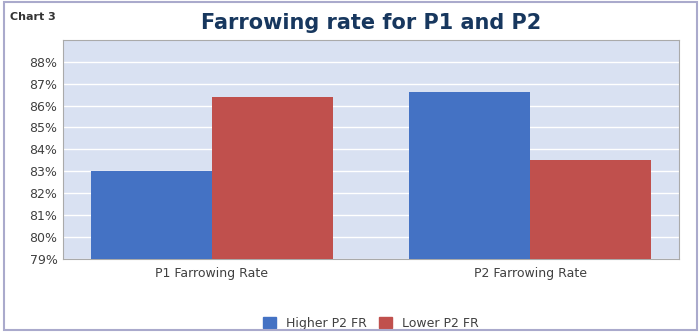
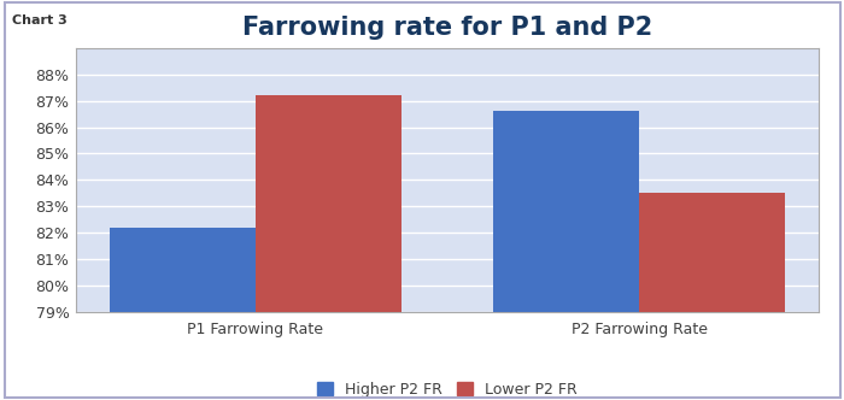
Higher P2 FR/P1 Farrowing Rate: 83.0% -> 82.2%
Lower P2 FR/P1 Farrowing Rate: 86.4% -> 87.2%
